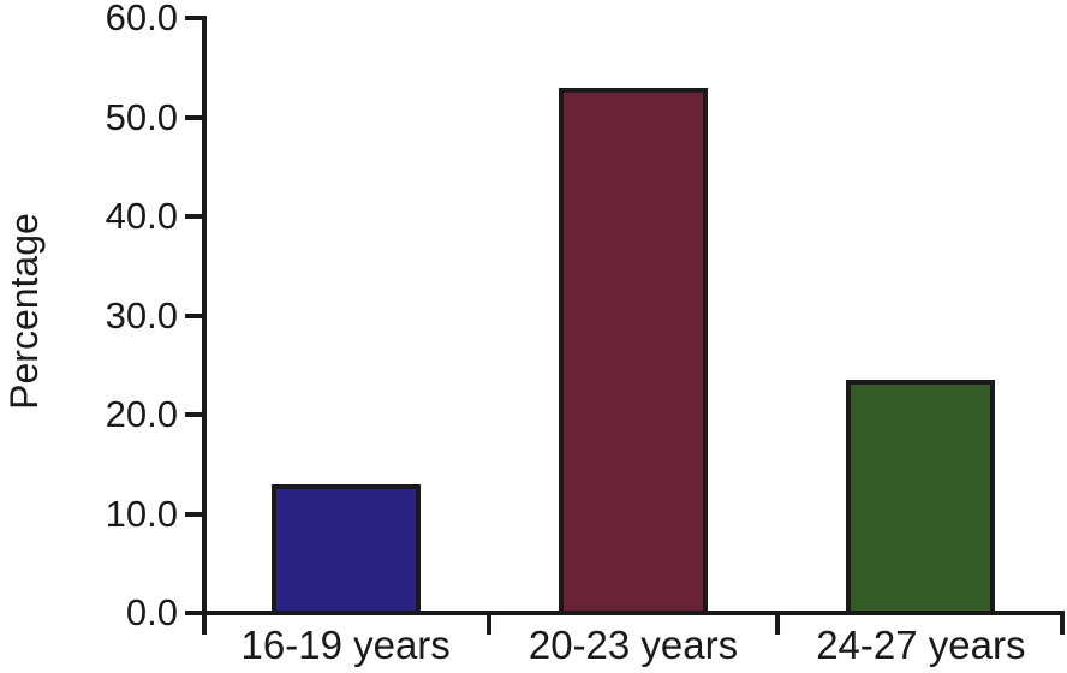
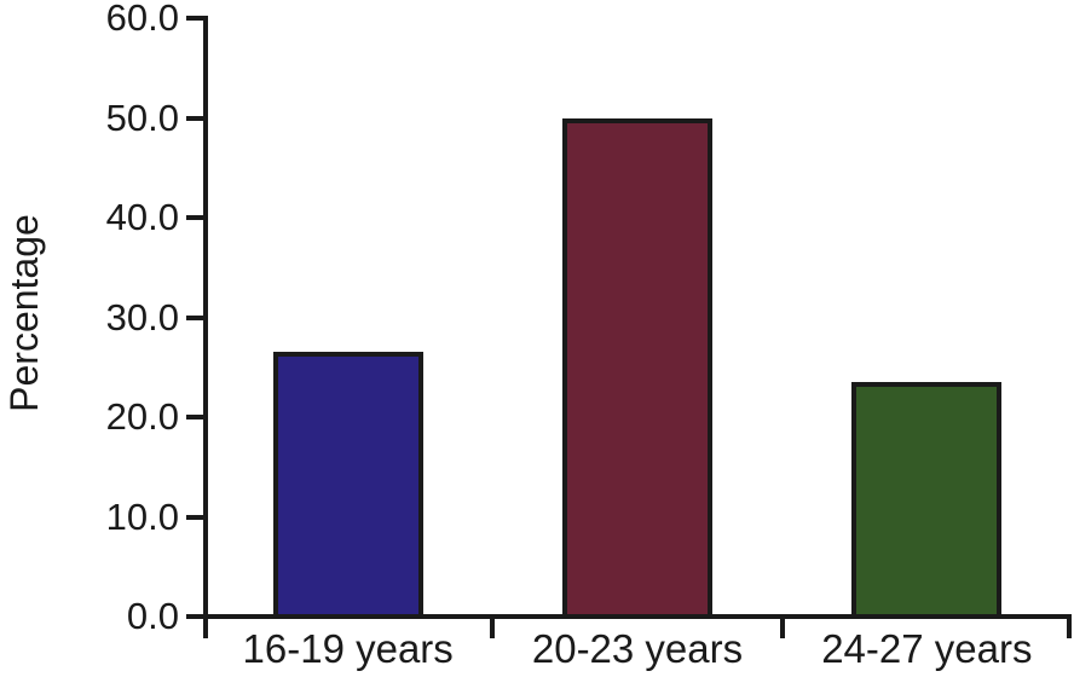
16-19 years: 13 -> 26
20-23 years: 53 -> 50
